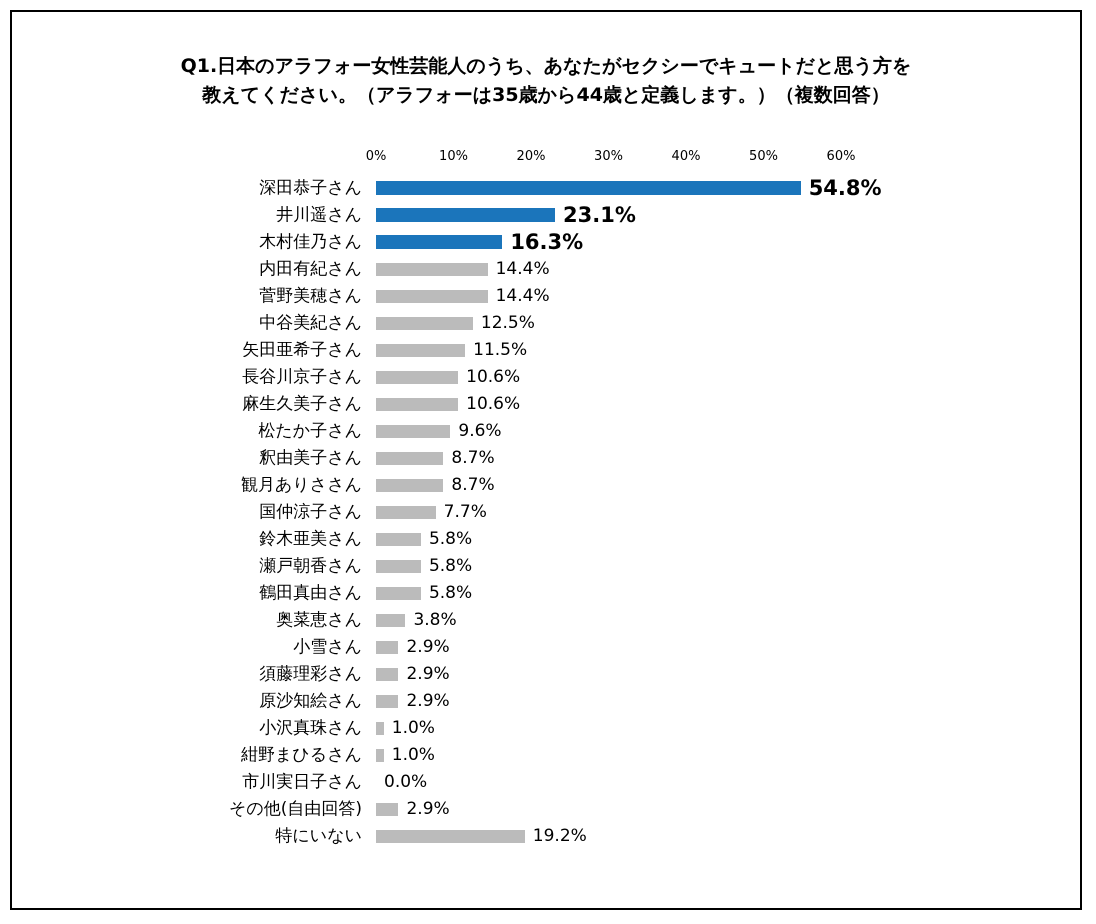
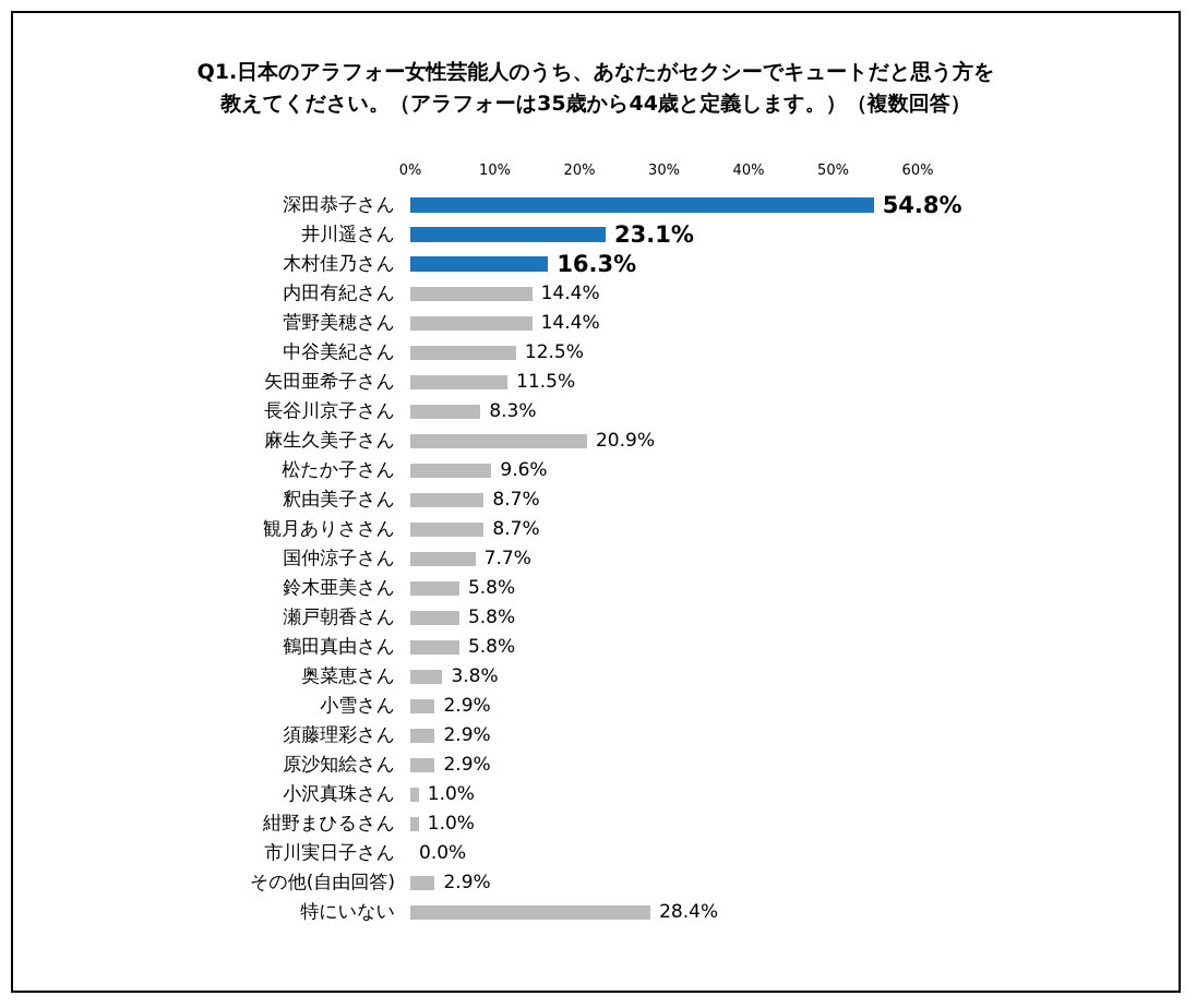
長谷川京子さん: 10.6% -> 8.3%
麻生久美子さん: 10.6% -> 20.9%
特にいない: 19.2% -> 28.4%
